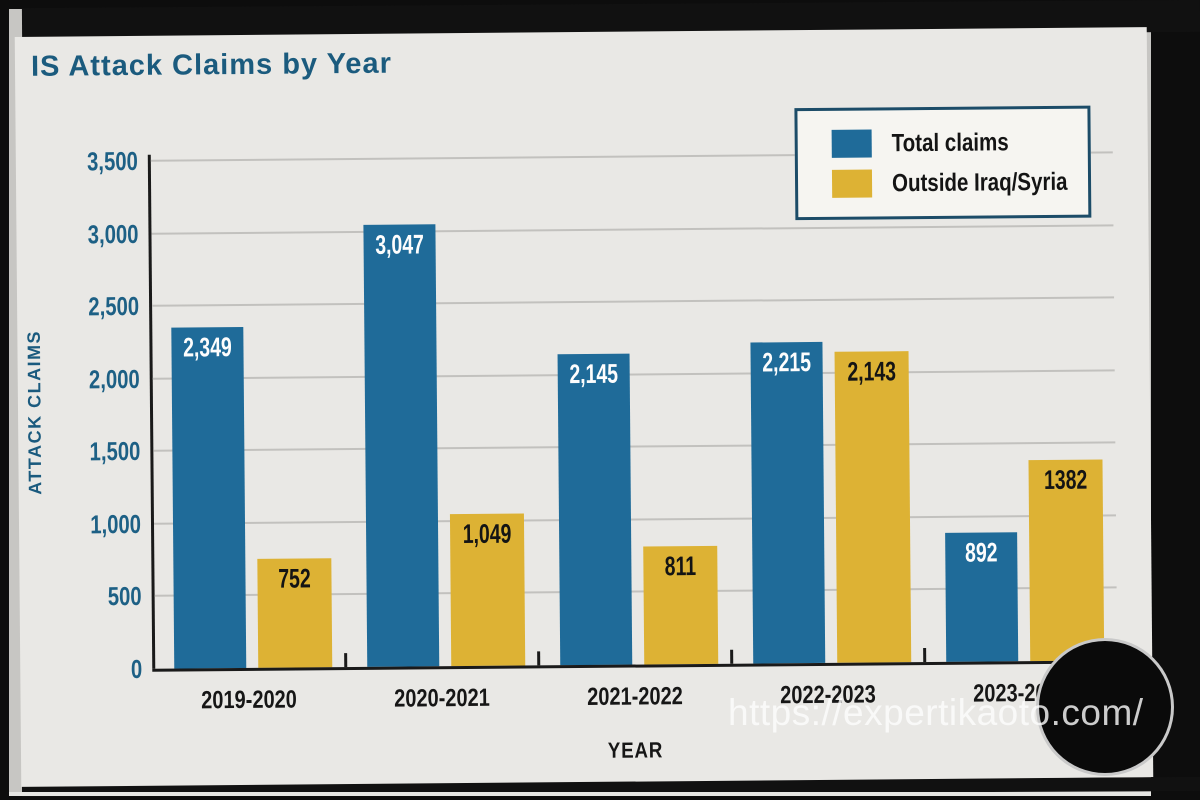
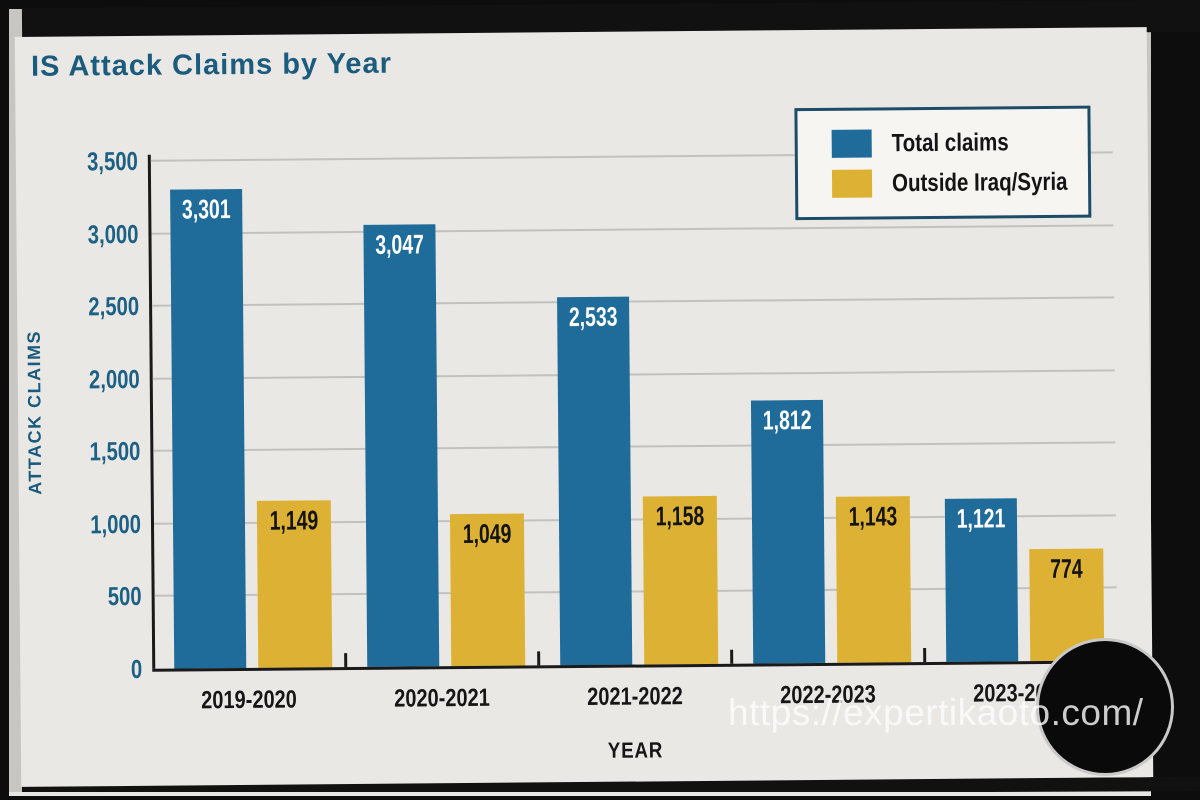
Total claims/2019-2020: 2,349 -> 3,301
Outside Iraq/Syria/2019-2020: 752 -> 1,149
Total claims/2021-2022: 2,145 -> 2,533
Outside Iraq/Syria/2021-2022: 811 -> 1,158
Total claims/2022-2023: 2,215 -> 1,812
Outside Iraq/Syria/2022-2023: 2,143 -> 1,143
Total claims/2023-2024: 892 -> 1,121
Outside Iraq/Syria/2023-2024: 1382 -> 774
